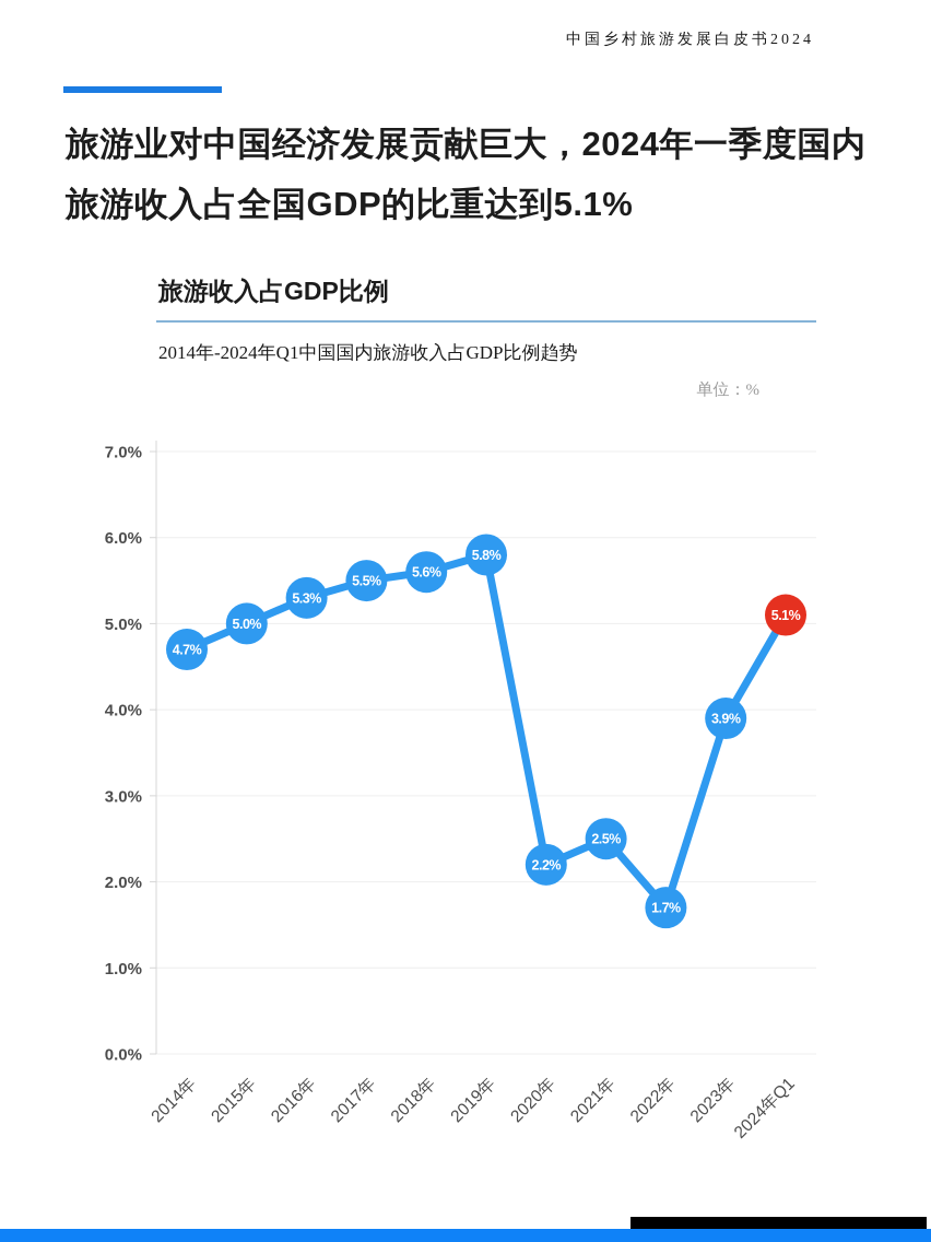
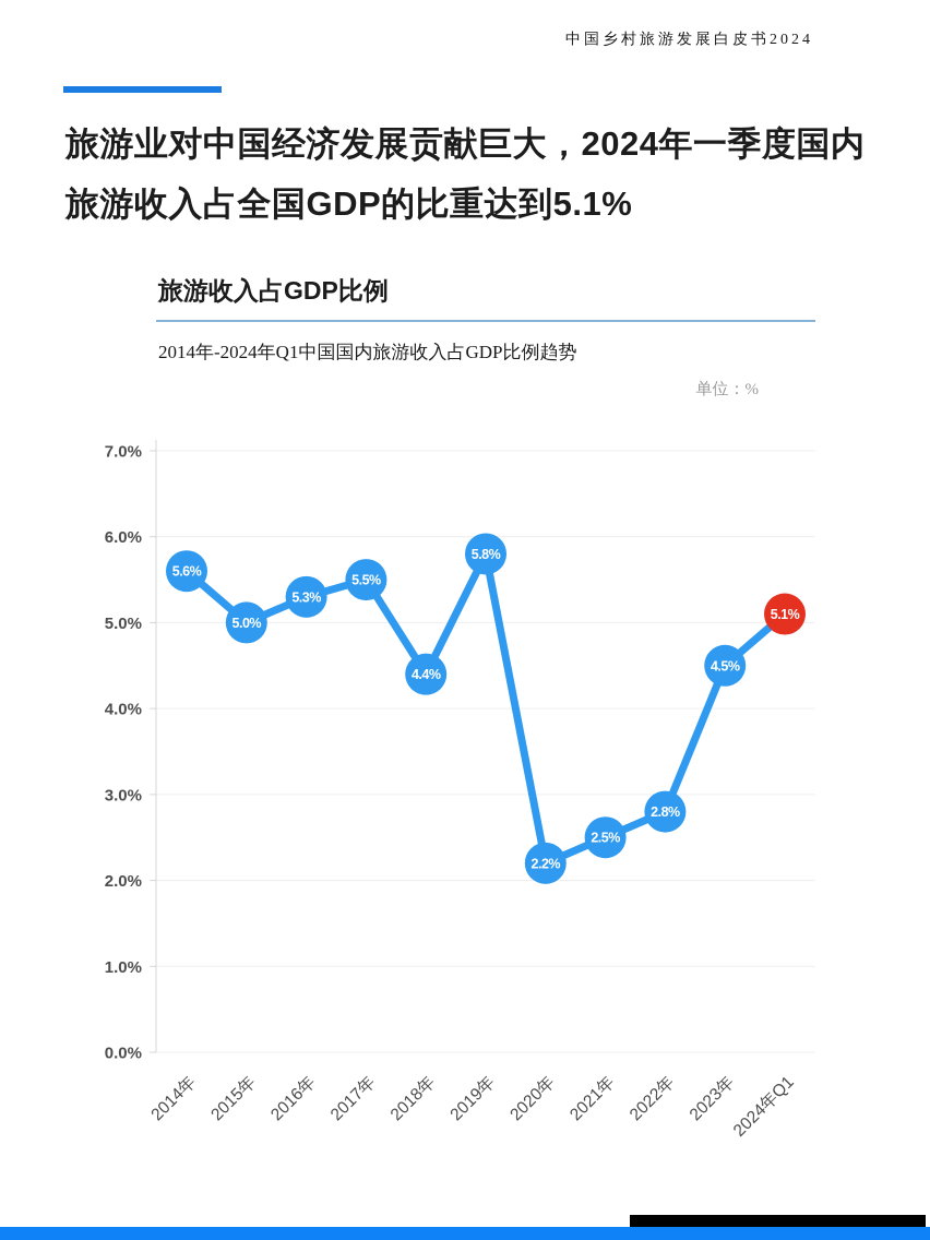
2014年: 4.7% -> 5.6%
2018年: 5.6% -> 4.4%
2022年: 1.7% -> 2.8%
2023年: 3.9% -> 4.5%
